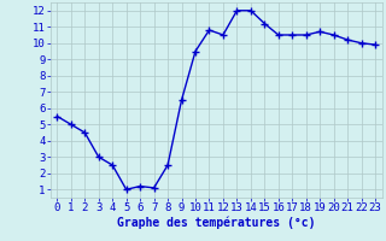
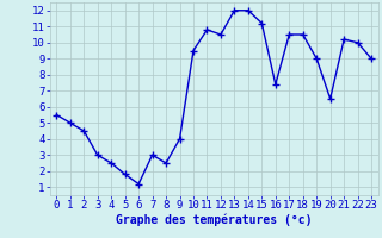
5: 1.0 -> 1.8
7: 1.1 -> 3.0
9: 6.5 -> 4.0
16: 10.5 -> 7.4
19: 10.7 -> 9.0
20: 10.5 -> 6.5
23: 9.9 -> 9.0
